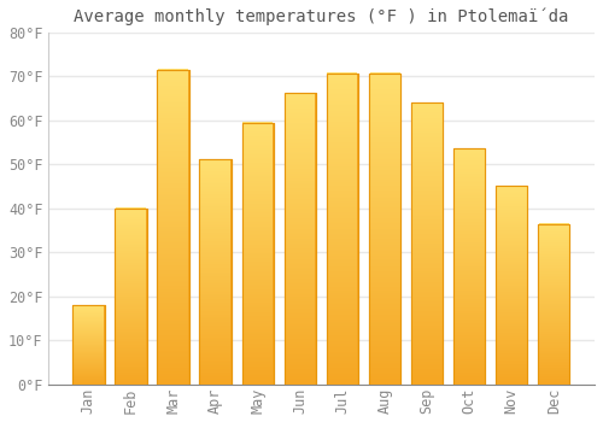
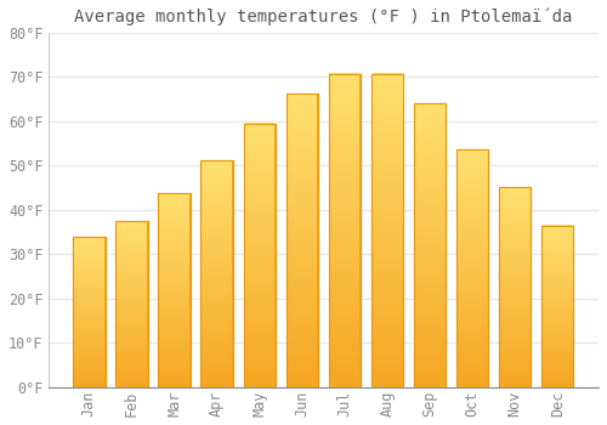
Jan: 18.0°F -> 33.8°F
Feb: 40.0°F -> 37.4°F
Mar: 71.5°F -> 43.7°F
